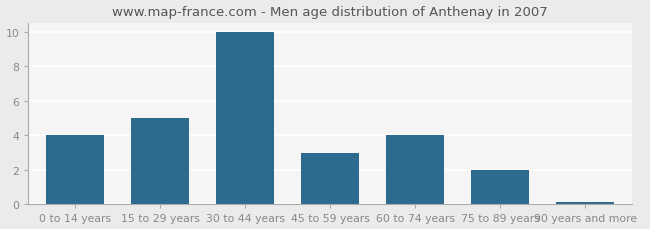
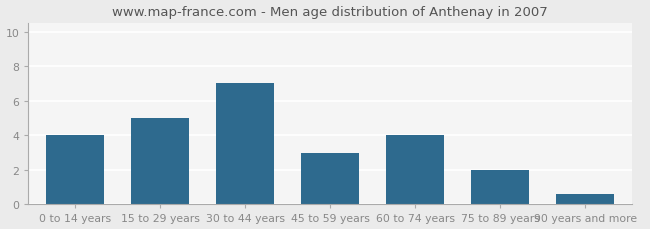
30 to 44 years: 10.0 -> 7.0
90 years and more: 0.1 -> 0.6
